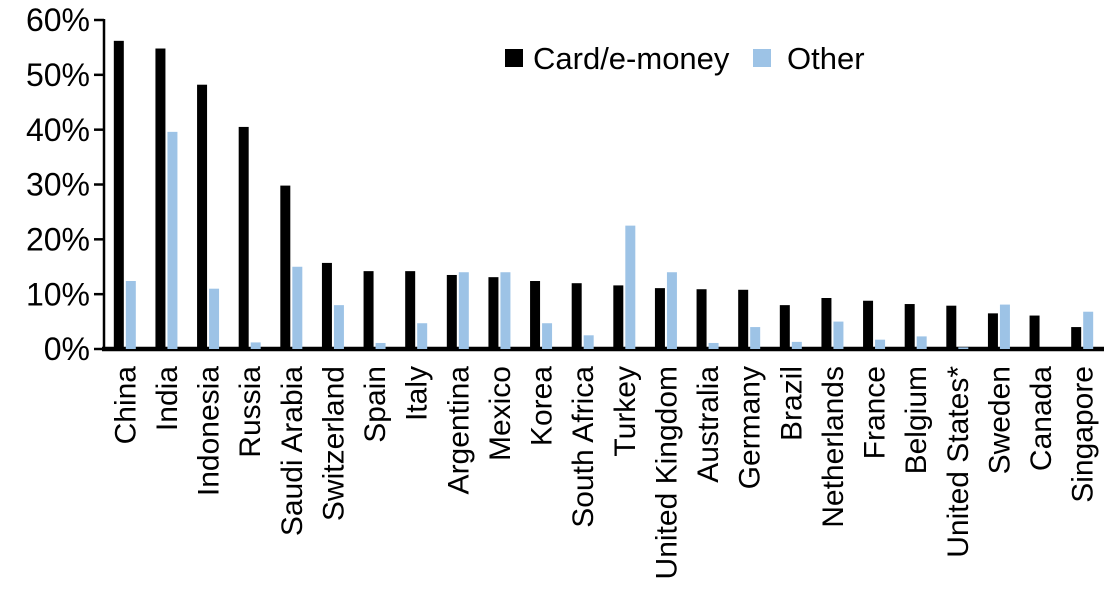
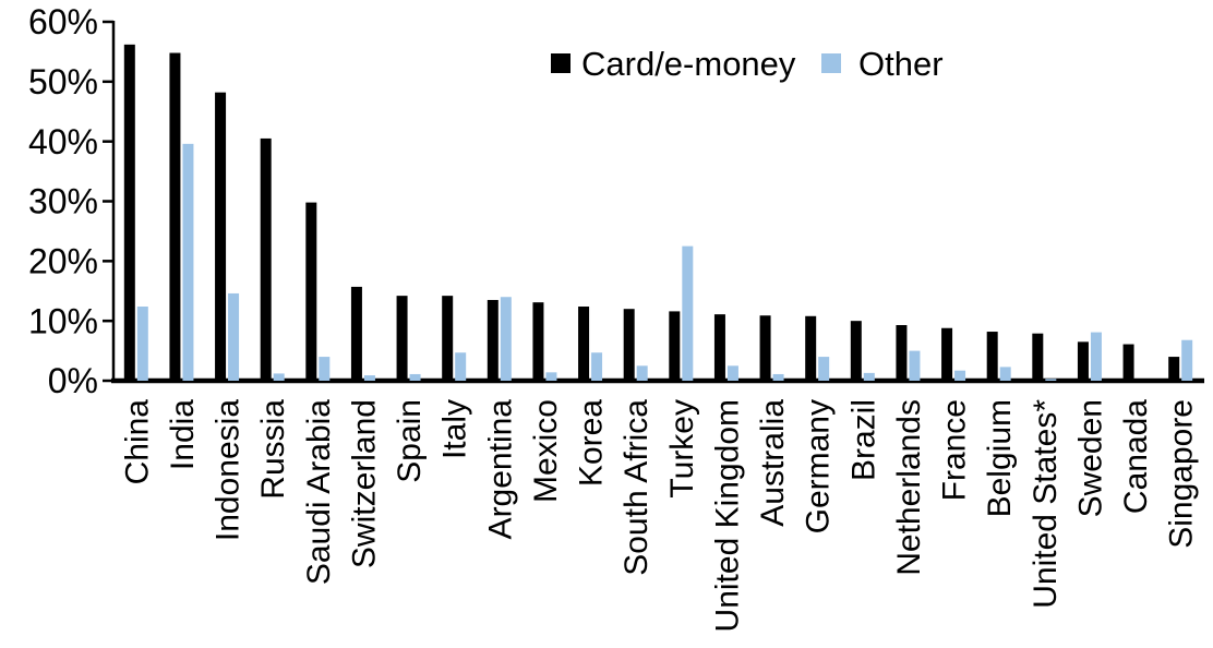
Other/Indonesia: 11% -> 15%
Other/Saudi Arabia: 15% -> 4%
Other/Switzerland: 8% -> 1%
Other/Mexico: 14% -> 1%
Other/United Kingdom: 14% -> 2%
Card/e-money/Brazil: 8% -> 10%
